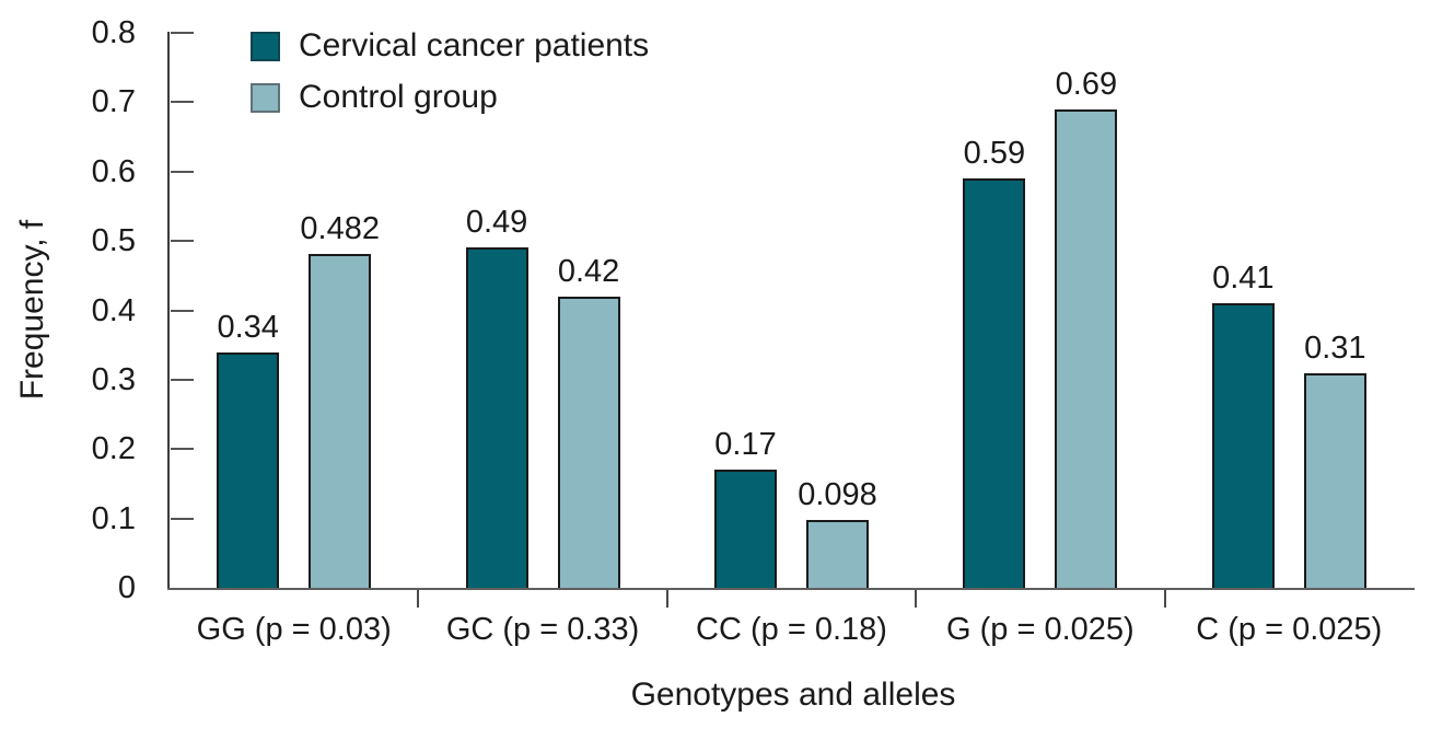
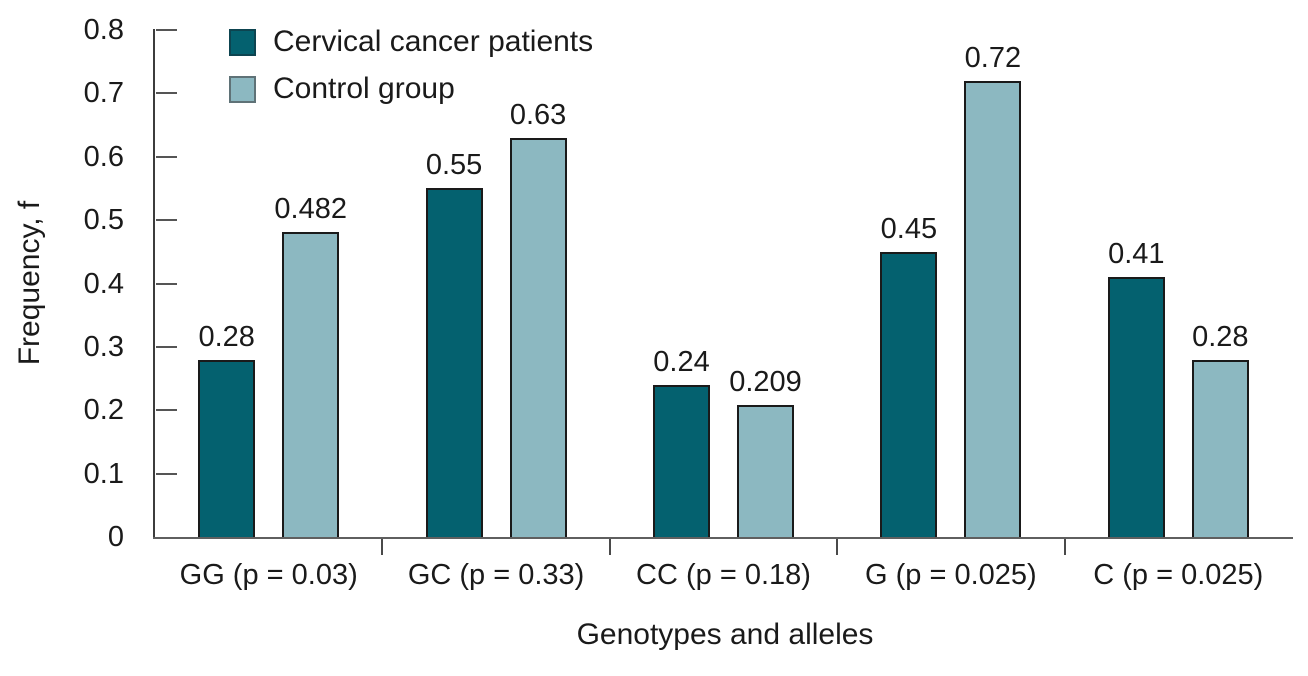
Cervical cancer patients/GG (p = 0.03): 0.34 -> 0.28
Cervical cancer patients/GC (p = 0.33): 0.49 -> 0.55
Control group/GC (p = 0.33): 0.42 -> 0.63
Cervical cancer patients/CC (p = 0.18): 0.17 -> 0.24
Control group/CC (p = 0.18): 0.098 -> 0.209
Cervical cancer patients/G (p = 0.025): 0.59 -> 0.45
Control group/G (p = 0.025): 0.69 -> 0.72
Control group/C (p = 0.025): 0.31 -> 0.28
